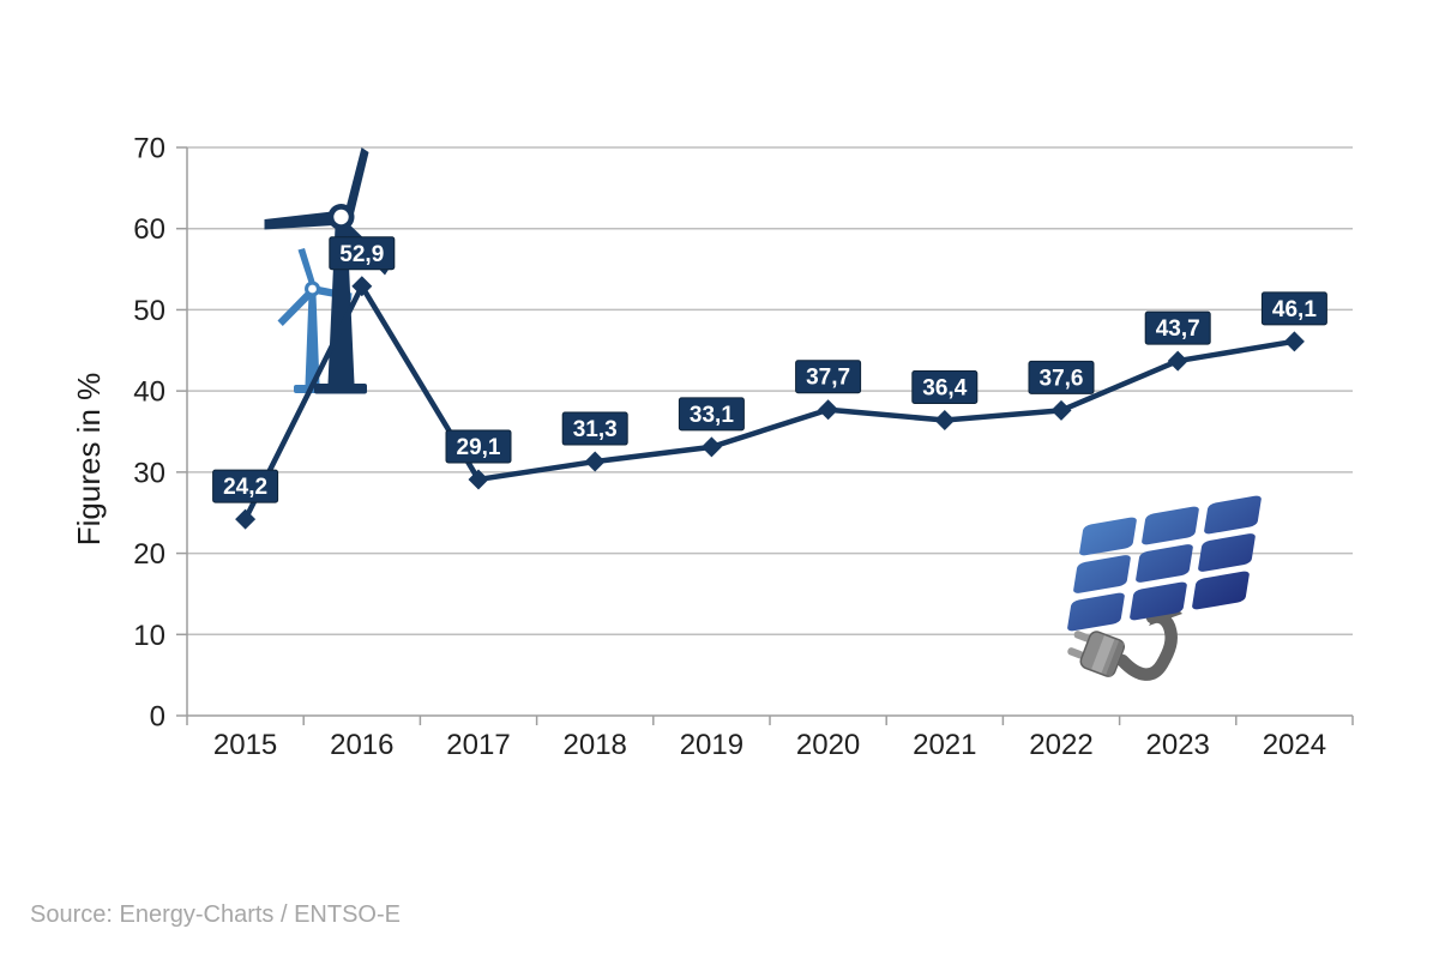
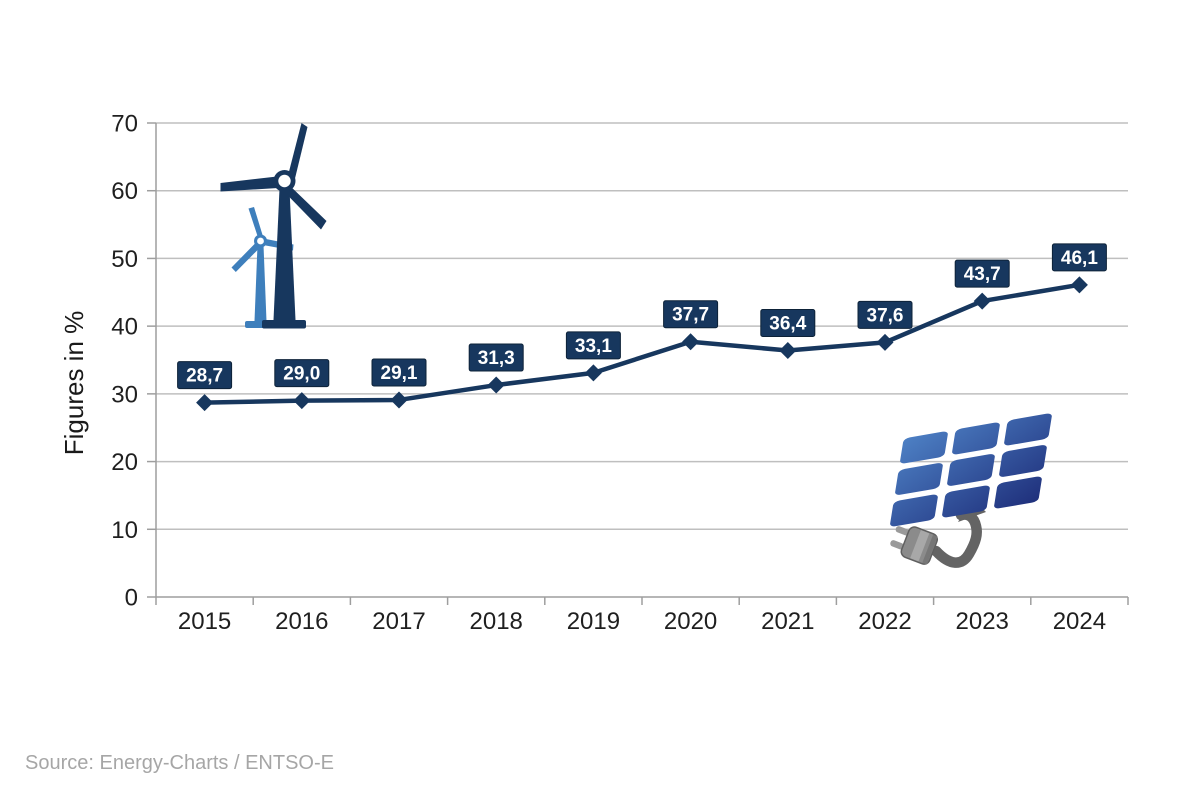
2015: 24,2 -> 28,7
2016: 52,9 -> 29,0
